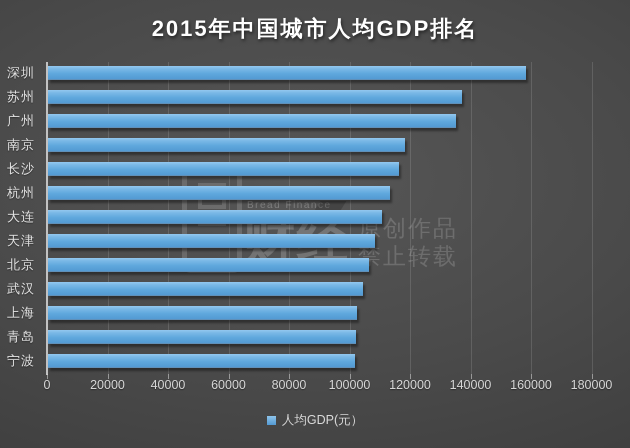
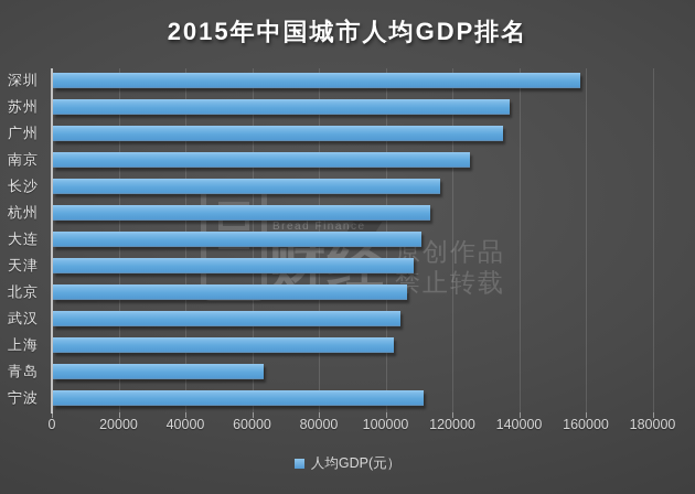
南京: 118000 -> 125000
青岛: 102000 -> 63000
宁波: 102000 -> 111000
